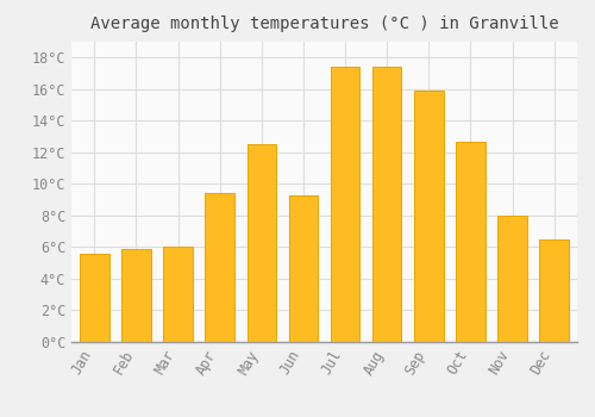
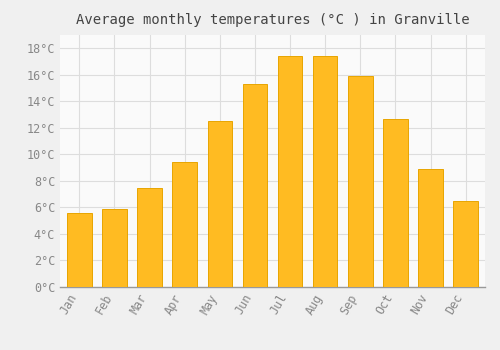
Mar: 6.0°C -> 7.5°C
Jun: 9.3°C -> 15.3°C
Nov: 8.0°C -> 8.9°C
